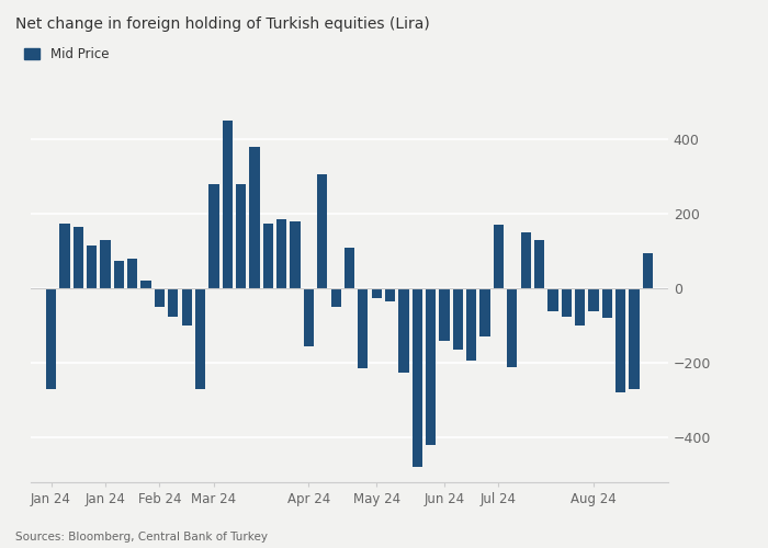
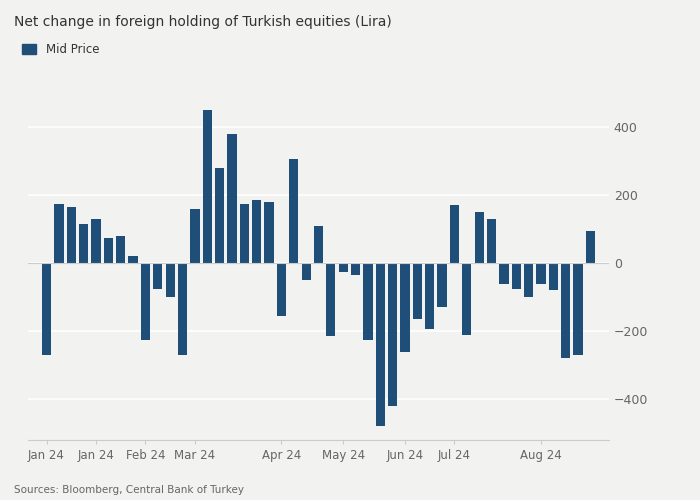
Feb 24: -50 -> -225
Mar 24: 280 -> 160
Jun 24: -140 -> -260
